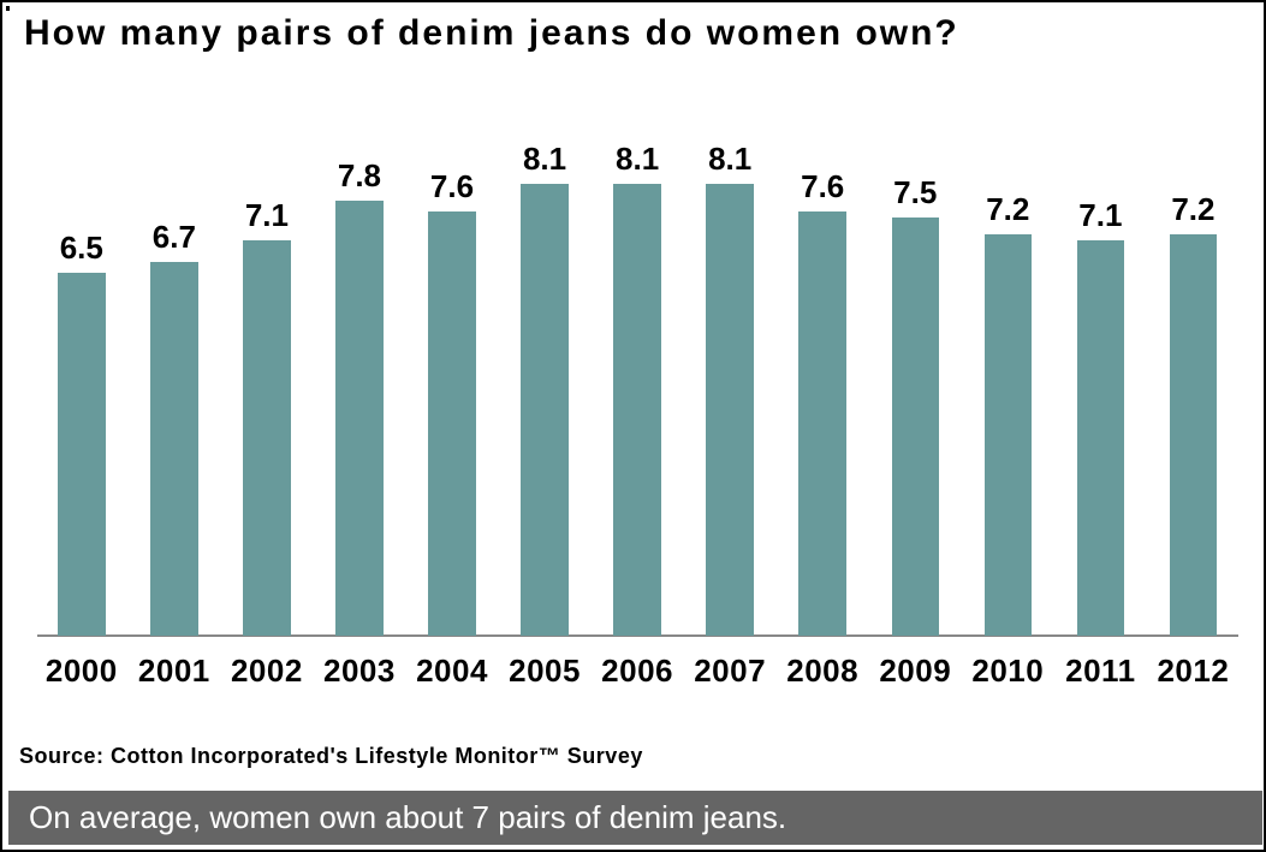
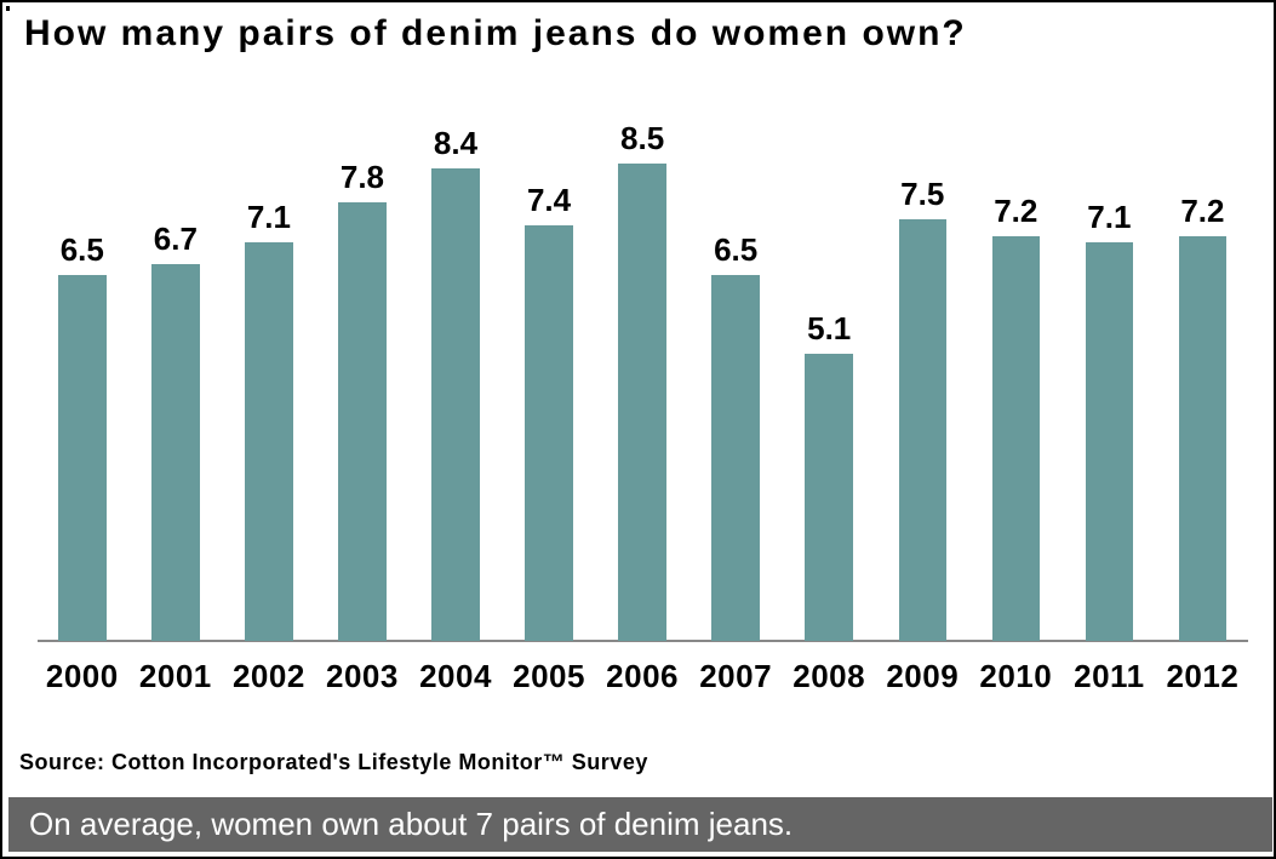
2004: 7.6 -> 8.4
2005: 8.1 -> 7.4
2006: 8.1 -> 8.5
2007: 8.1 -> 6.5
2008: 7.6 -> 5.1
